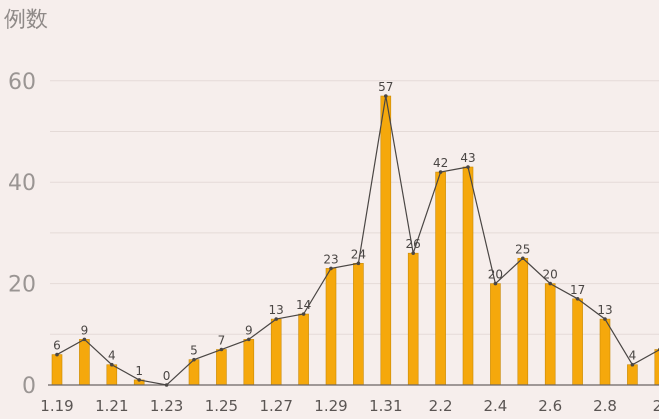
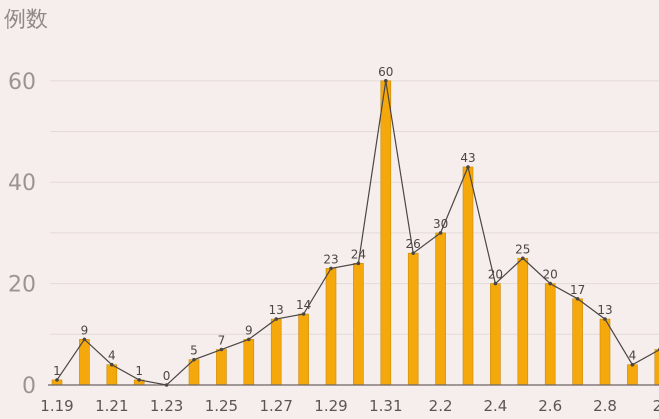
1.19: 6 -> 1
1.31: 57 -> 60
2.2: 42 -> 30
